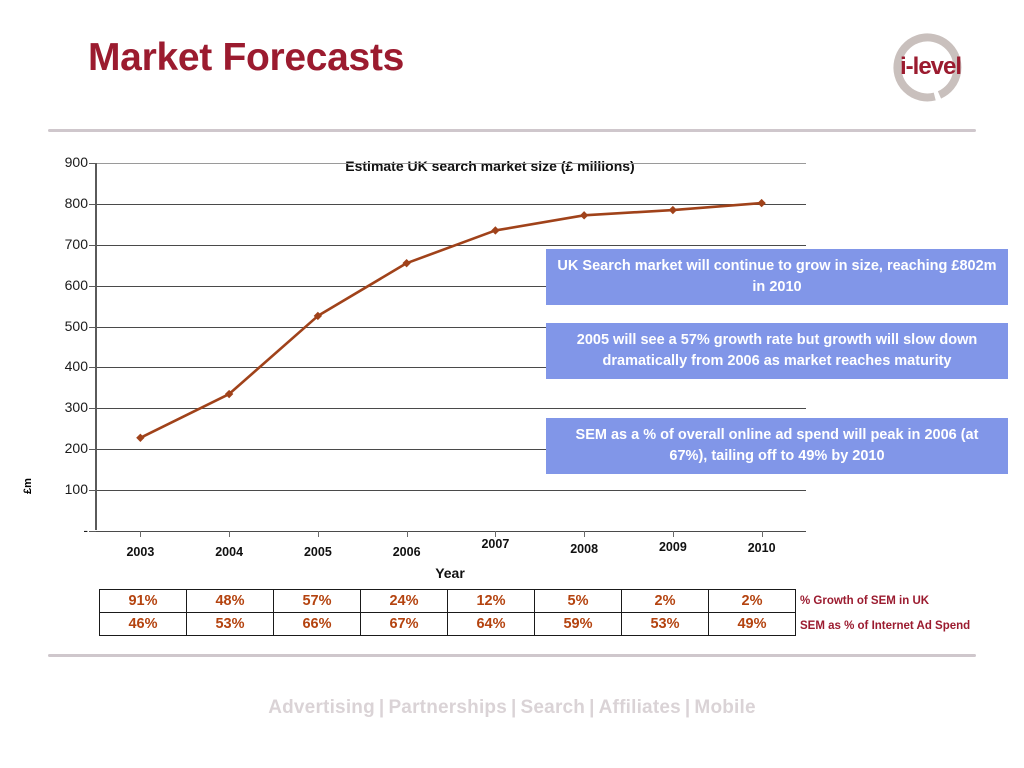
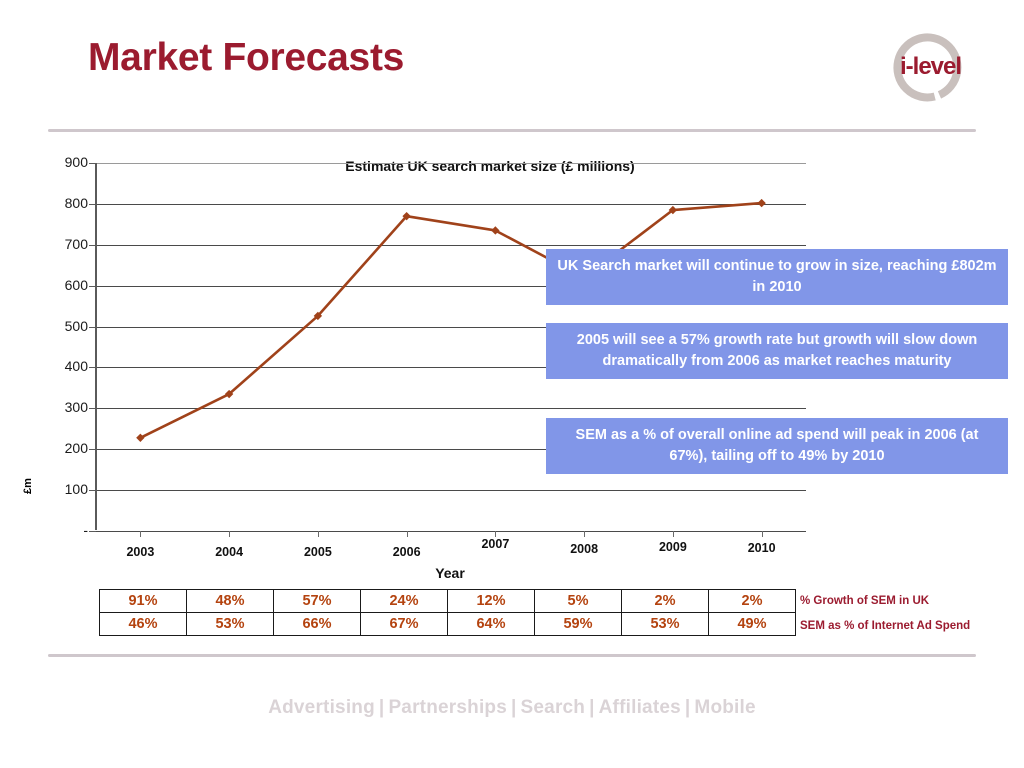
2006: 660 -> 770
2008: 770 -> 620
